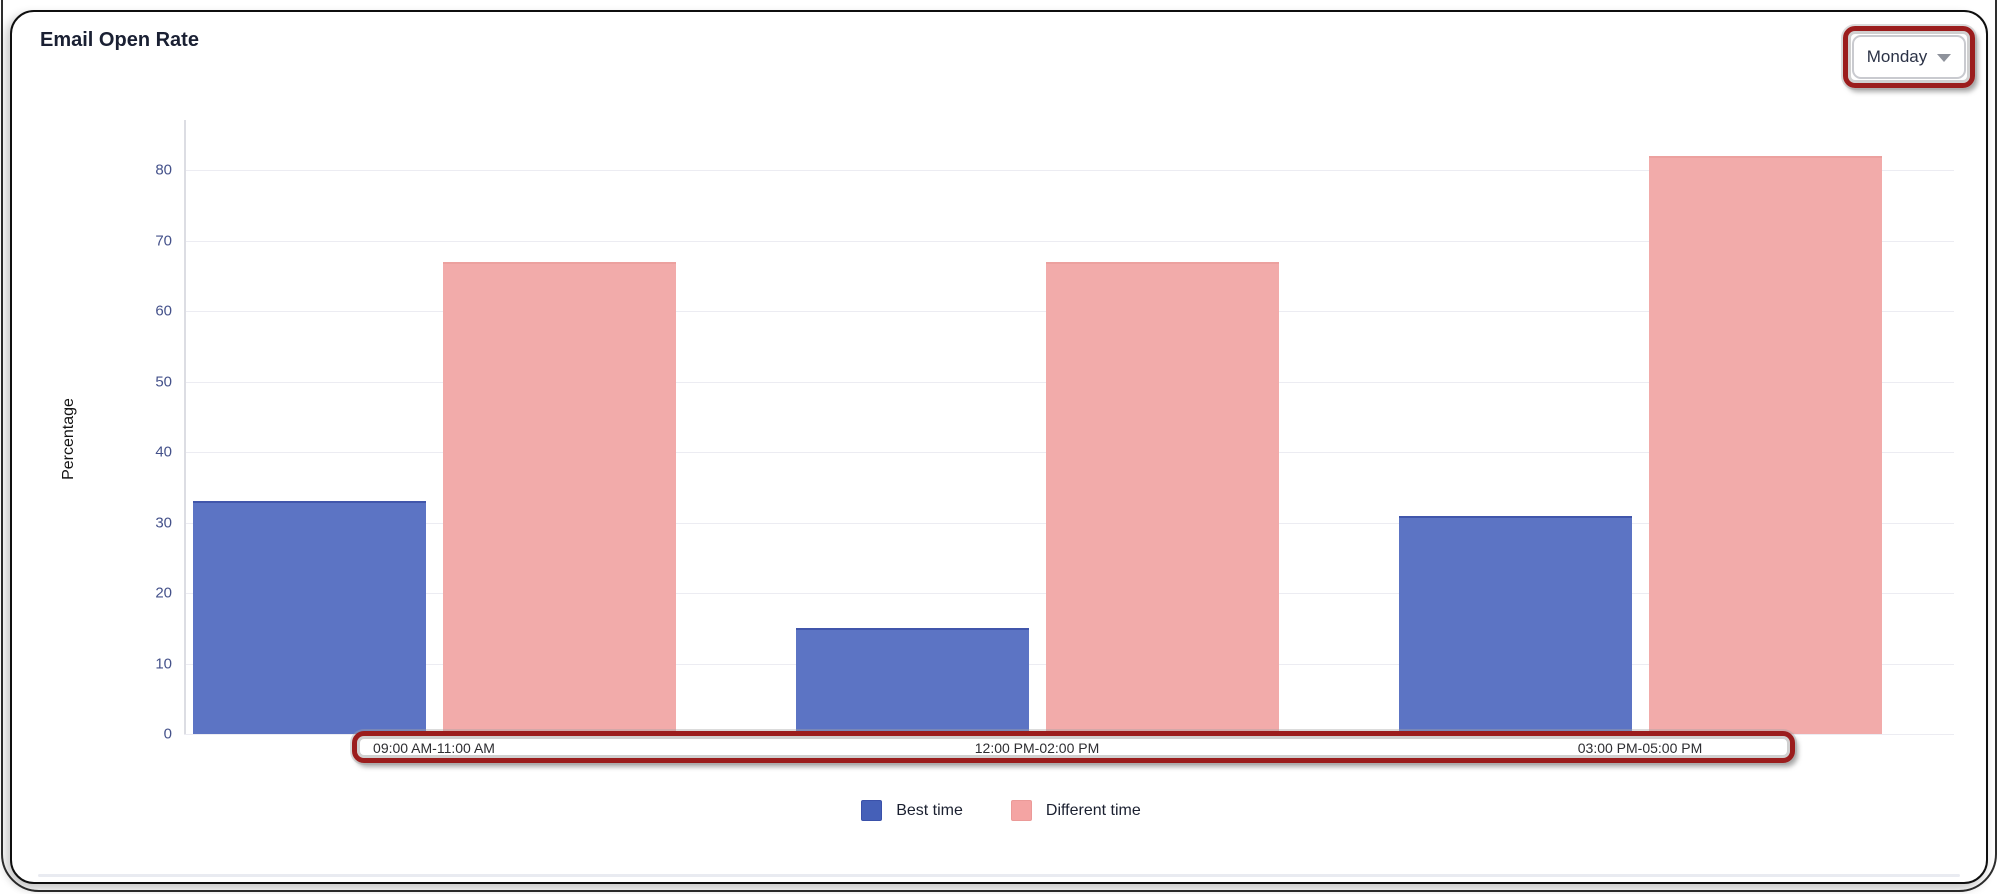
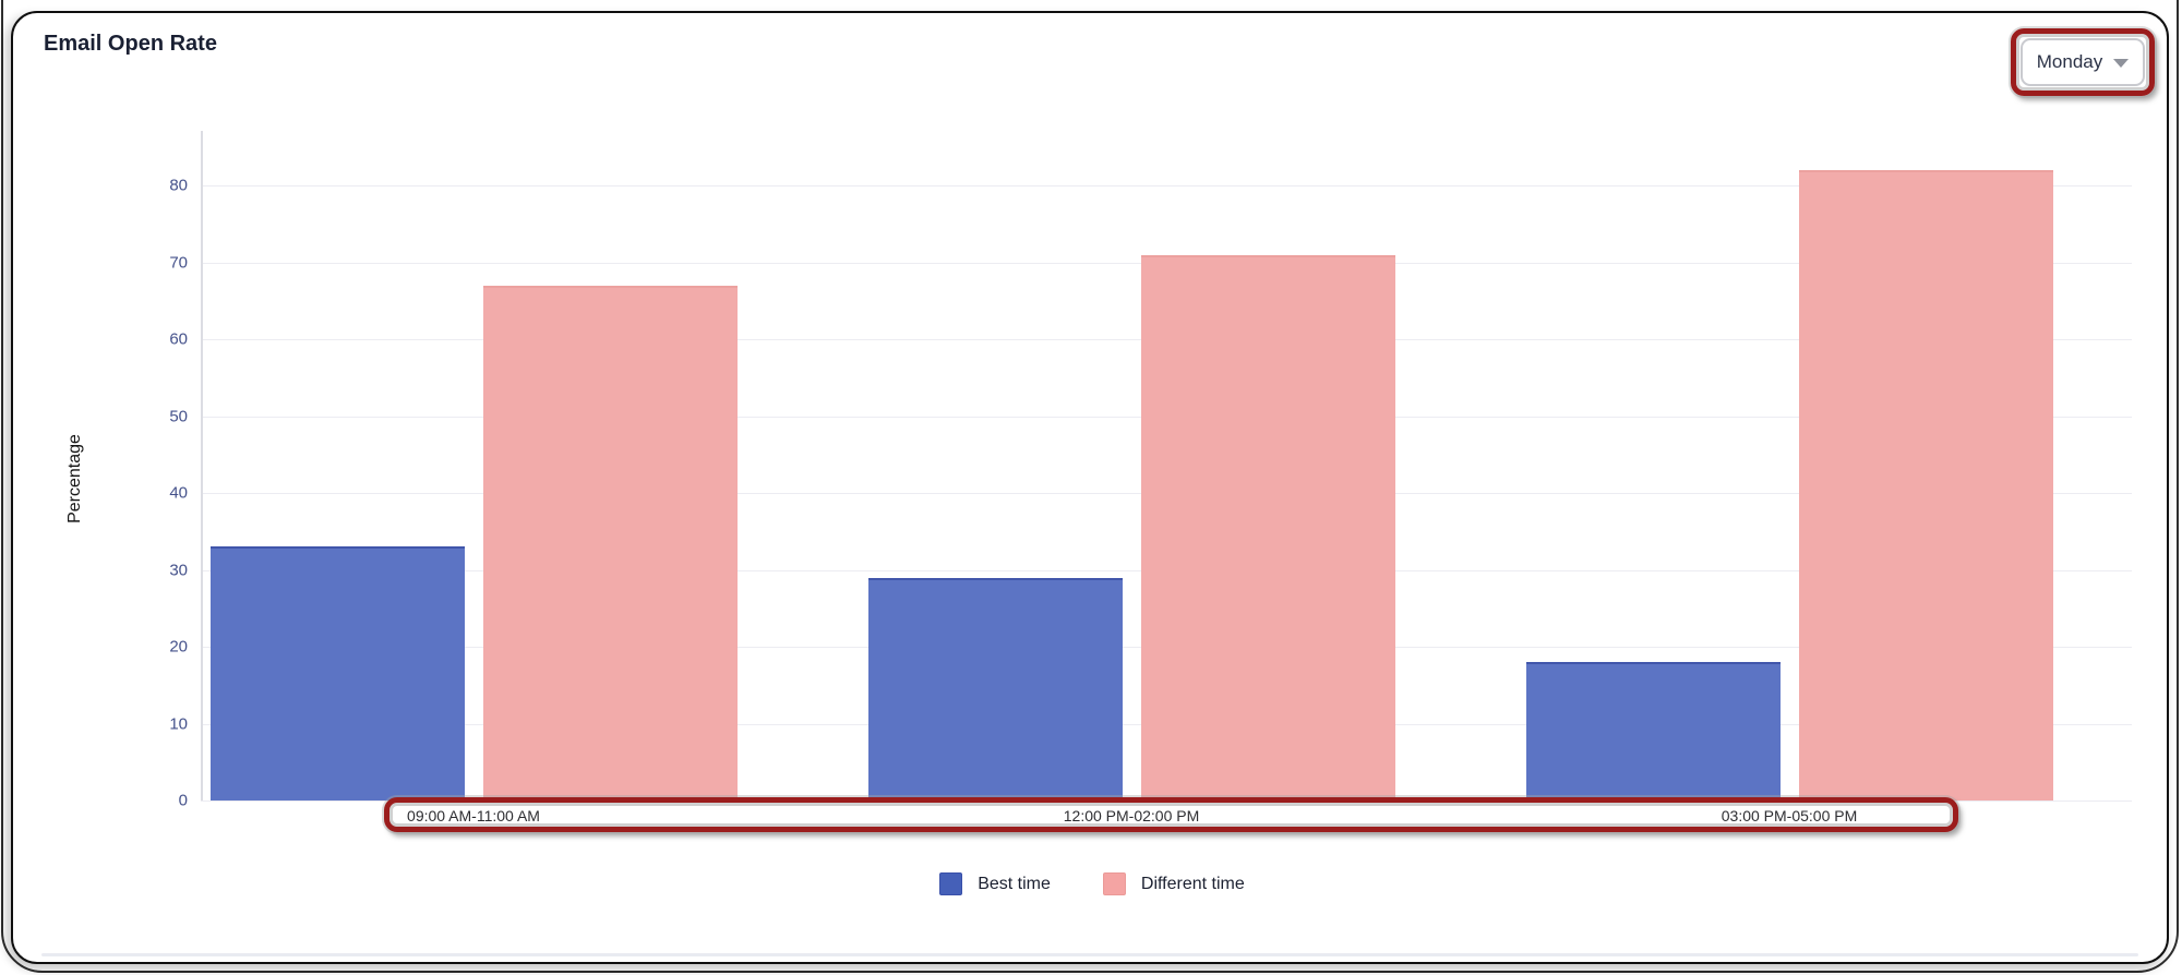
Best time/12:00 PM-02:00 PM: 15 -> 29
Different time/12:00 PM-02:00 PM: 67 -> 71
Best time/03:00 PM-05:00 PM: 31 -> 18
